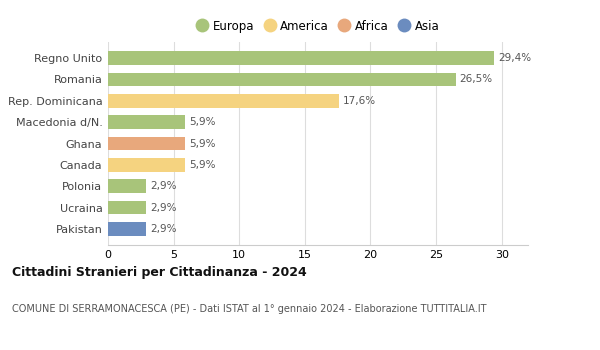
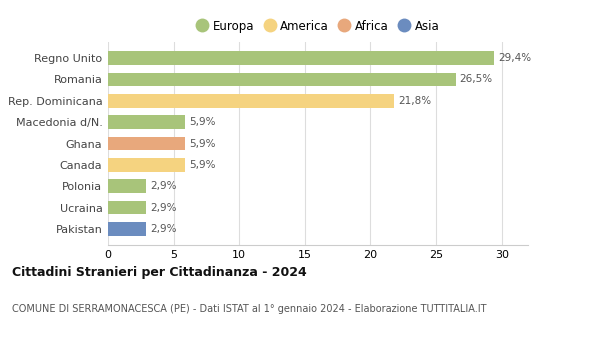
Rep. Dominicana: 17,6% -> 21,8%
